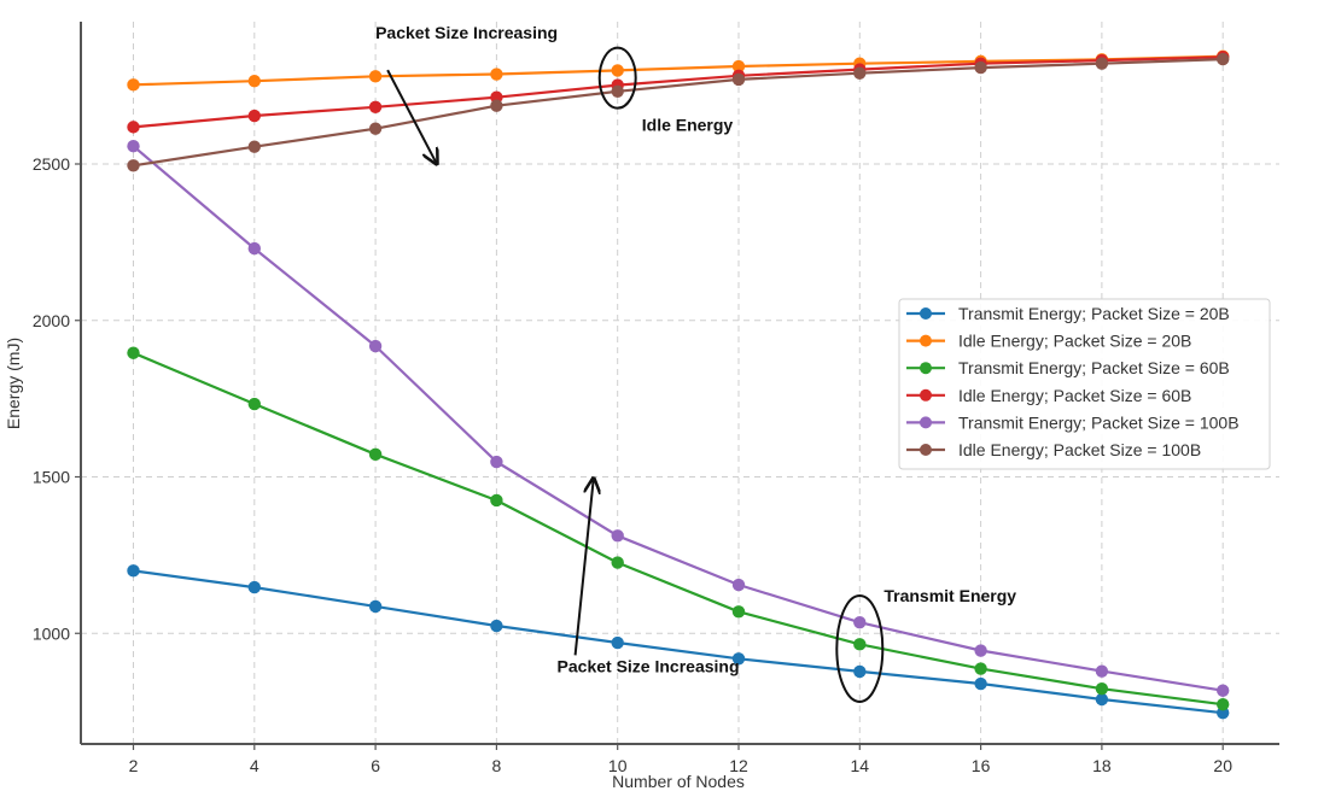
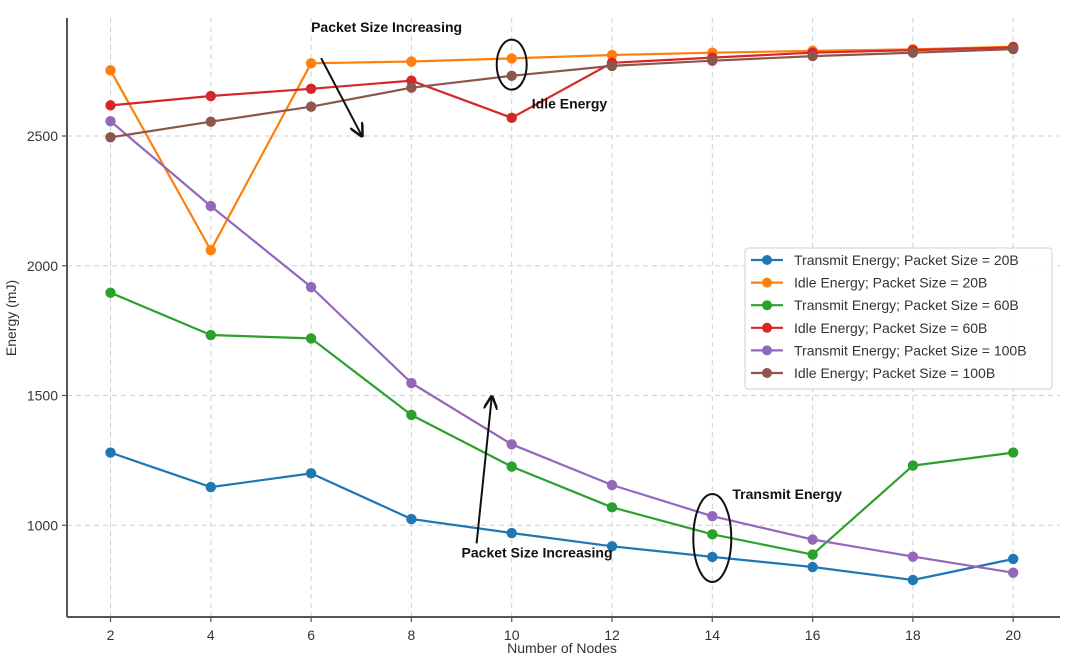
Transmit Energy; Packet Size = 20B/2: 1200 -> 1280
Idle Energy; Packet Size = 20B/4: 2760 -> 2060
Transmit Energy; Packet Size = 20B/6: 1090 -> 1200
Transmit Energy; Packet Size = 60B/6: 1570 -> 1720
Idle Energy; Packet Size = 60B/10: 2750 -> 2570
Transmit Energy; Packet Size = 60B/18: 820 -> 1230
Transmit Energy; Packet Size = 20B/20: 750 -> 870
Transmit Energy; Packet Size = 60B/20: 770 -> 1280
